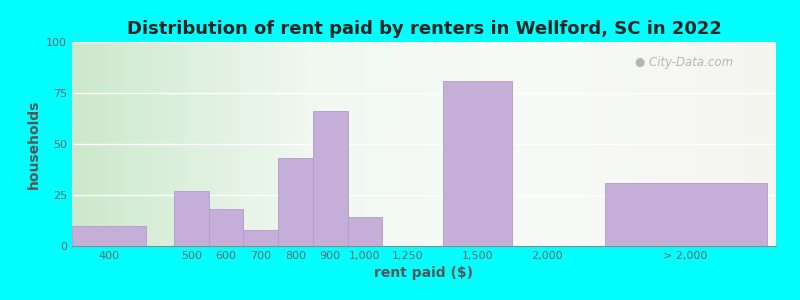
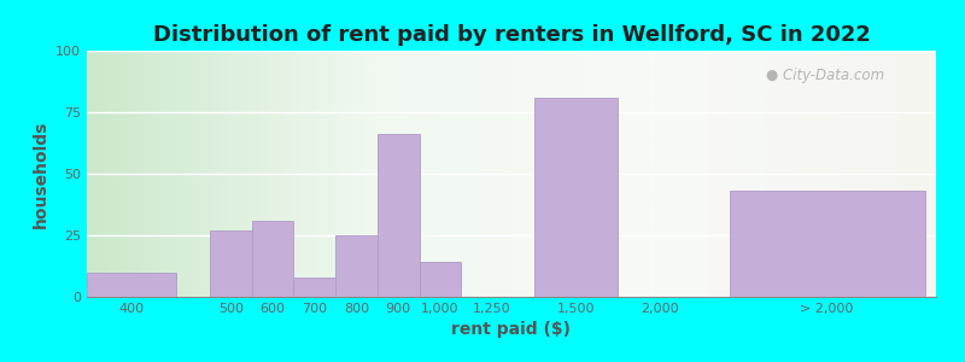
600: 18 -> 31
800: 43 -> 25
> 2,000: 31 -> 43
